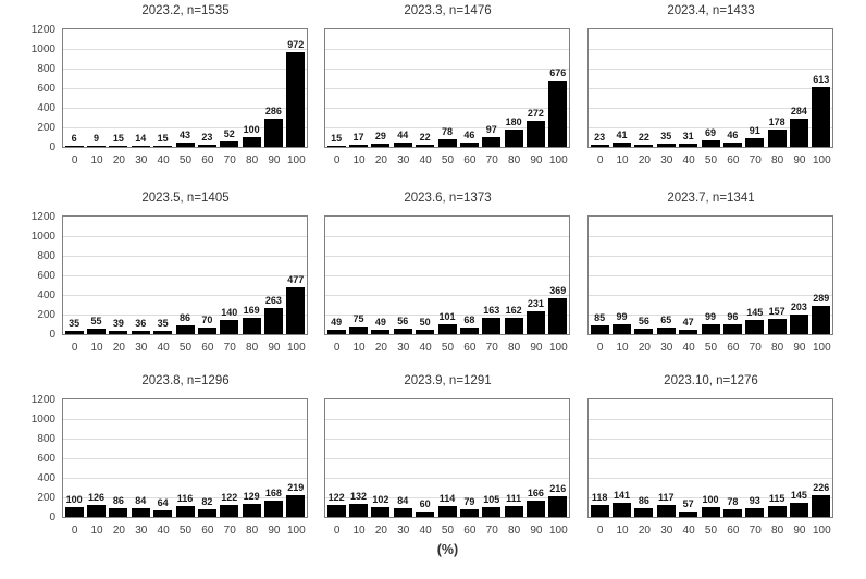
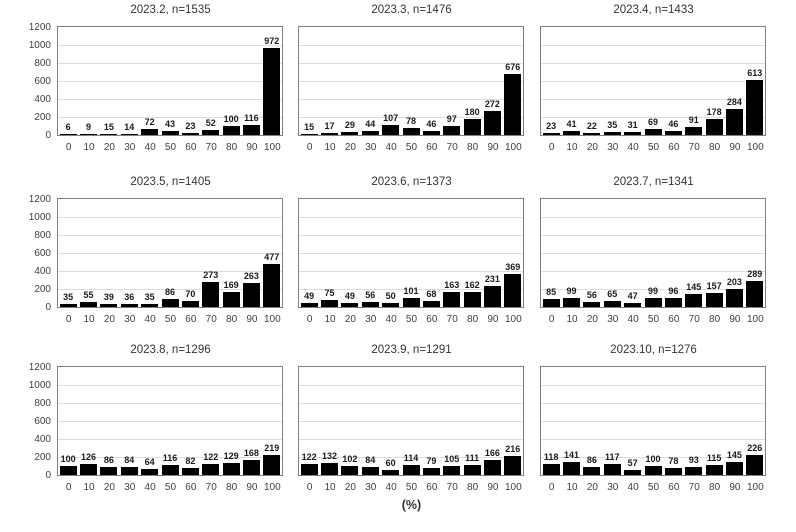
2023.2, n=1535/40: 15 -> 72
2023.2, n=1535/90: 286 -> 116
2023.3, n=1476/40: 22 -> 107
2023.5, n=1405/70: 140 -> 273
